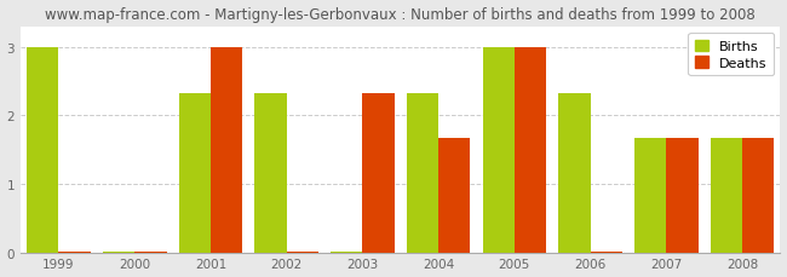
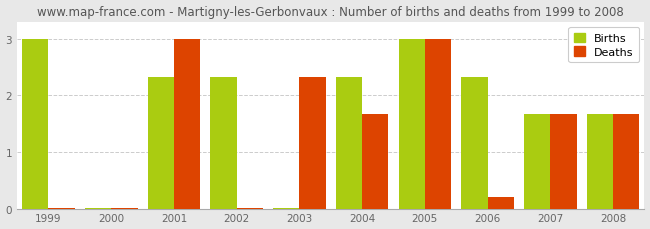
Deaths/2006: 0.03 -> 0.22
